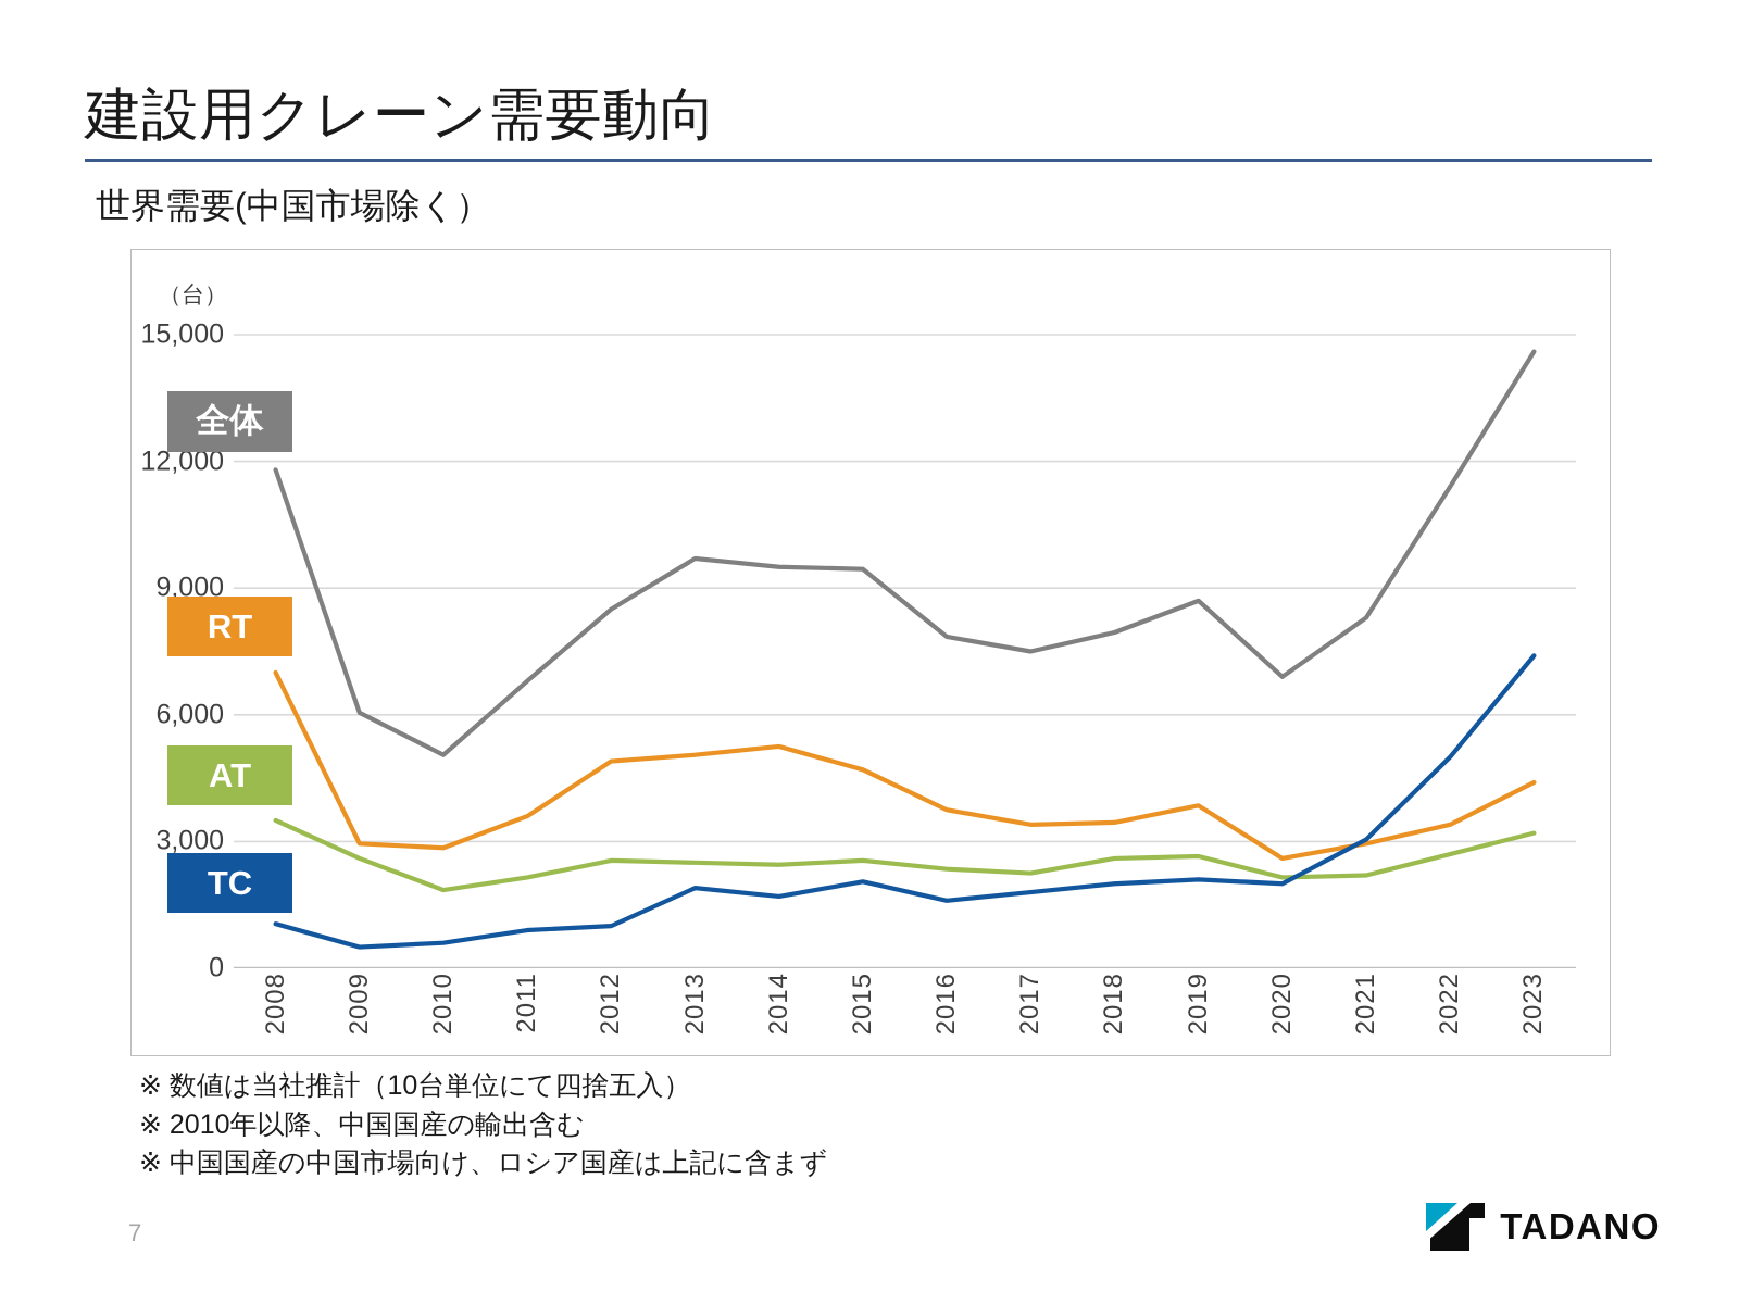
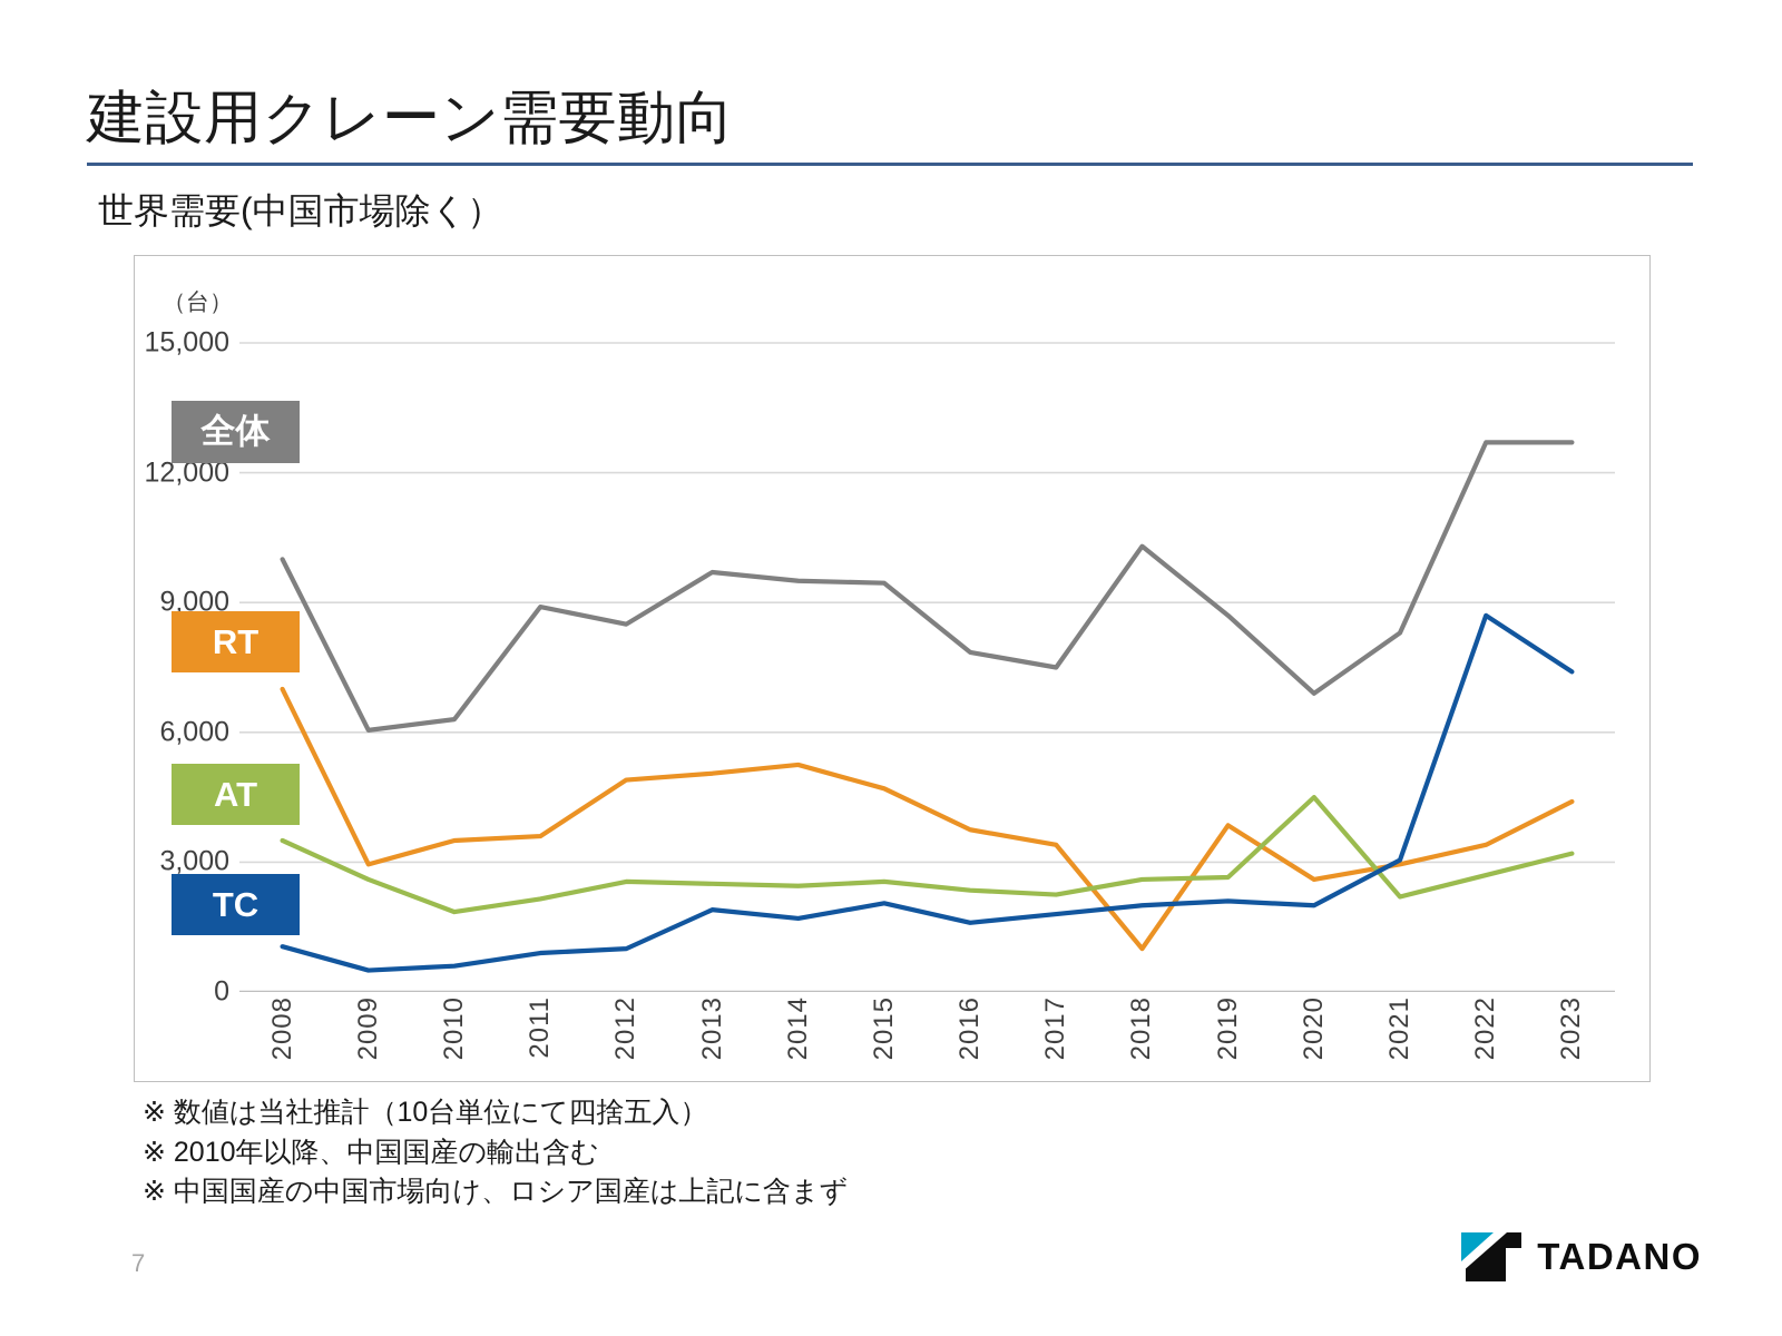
全体/2008: 11800 -> 10000
全体/2010: 5000 -> 6300
RT/2010: 2800 -> 3500
全体/2011: 6800 -> 8900
全体/2018: 8000 -> 10300
RT/2018: 3400 -> 1000
AT/2020: 2200 -> 4500
全体/2022: 11400 -> 12700
TC/2022: 5000 -> 8700
全体/2023: 14600 -> 12700
